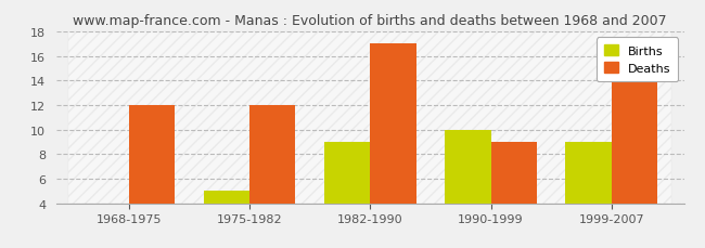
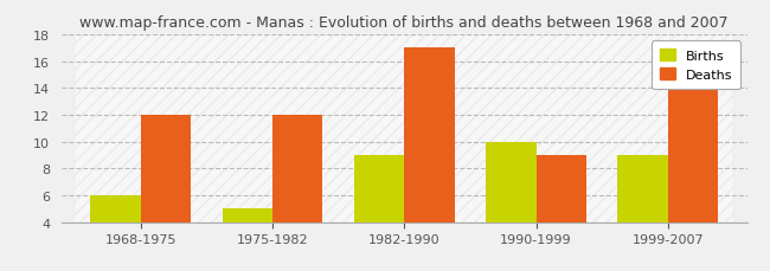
Births/1968-1975: 4 -> 6
